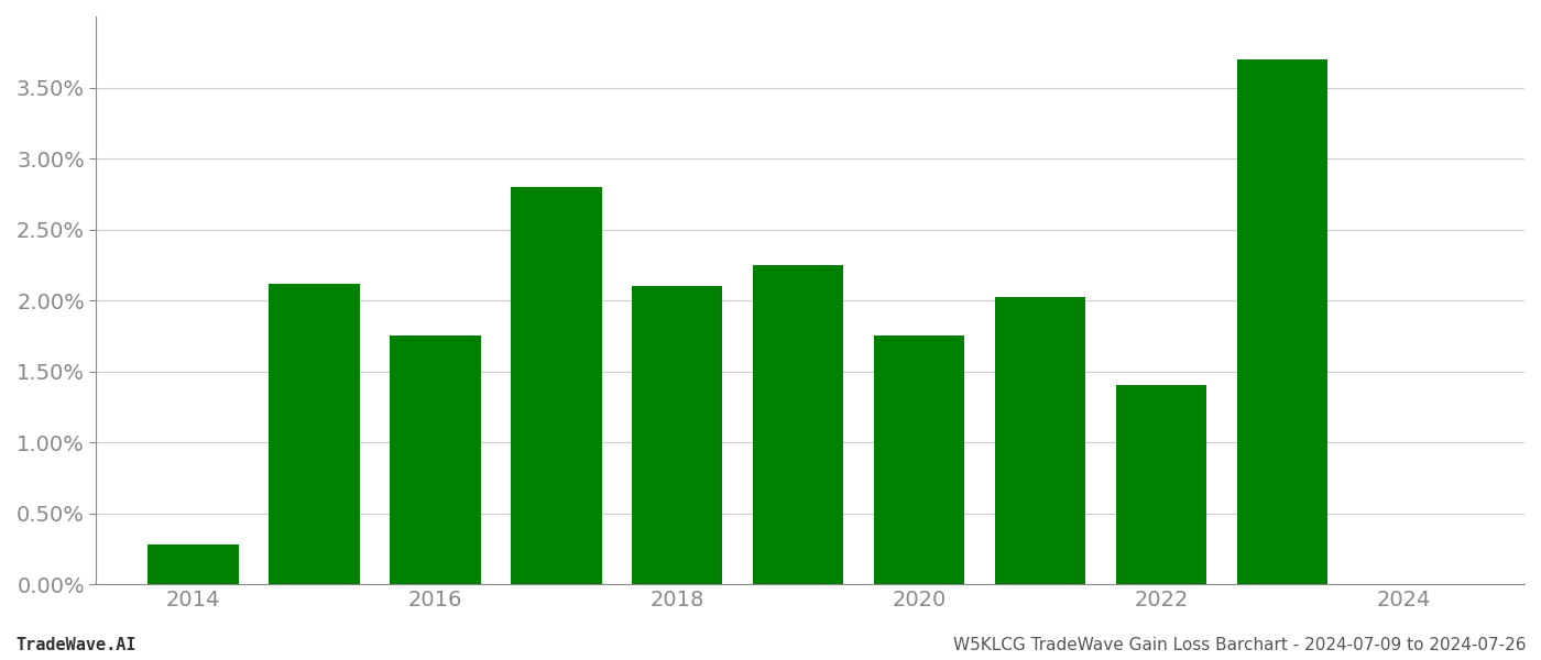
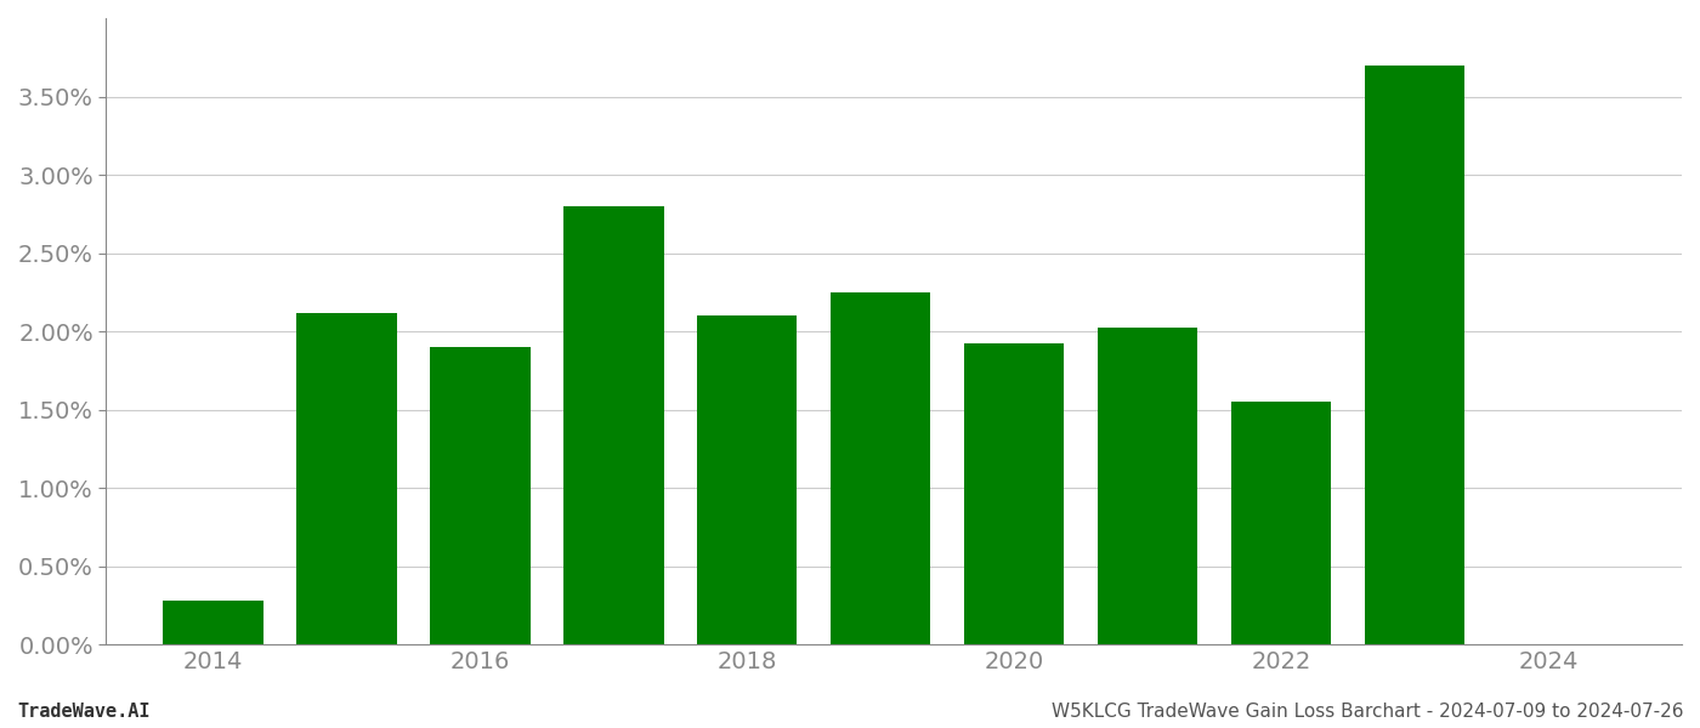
2016: 1.75% -> 1.90%
2020: 1.75% -> 1.92%
2022: 1.40% -> 1.55%
